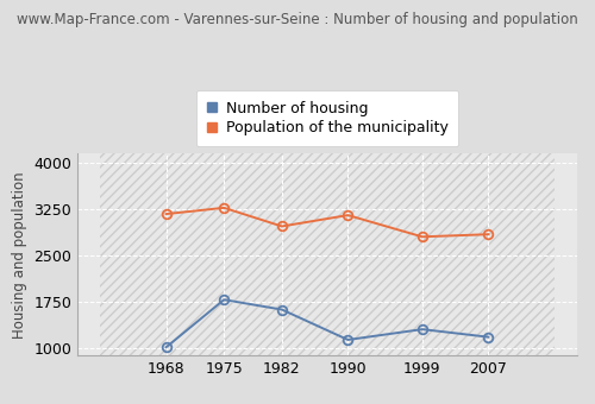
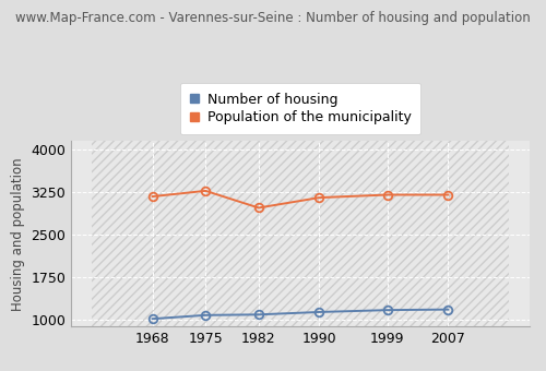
Number of housing/1975: 1780 -> 1080
Number of housing/1982: 1620 -> 1080
Number of housing/1999: 1300 -> 1160
Population of the municipality/1999: 2800 -> 3200
Population of the municipality/2007: 2840 -> 3200
